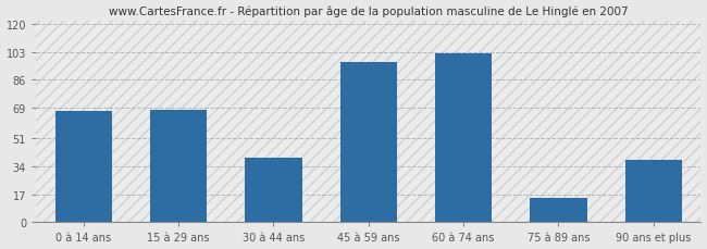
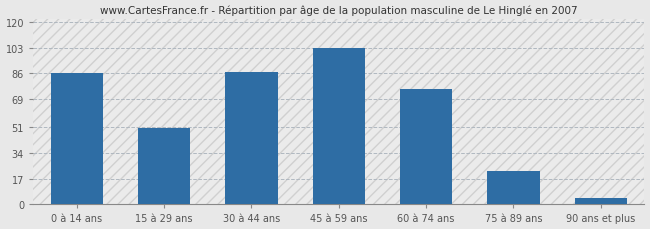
0 à 14 ans: 67 -> 86
15 à 29 ans: 68 -> 50
30 à 44 ans: 39 -> 87
45 à 59 ans: 97 -> 103
60 à 74 ans: 102 -> 76
75 à 89 ans: 15 -> 22
90 ans et plus: 38 -> 4
